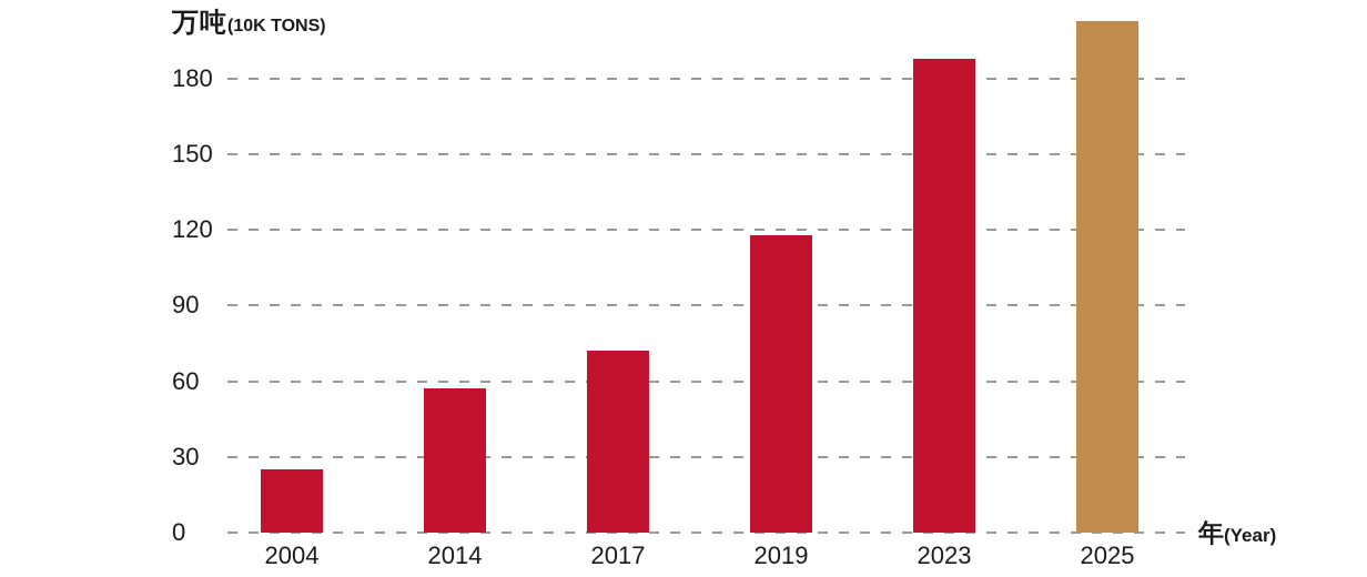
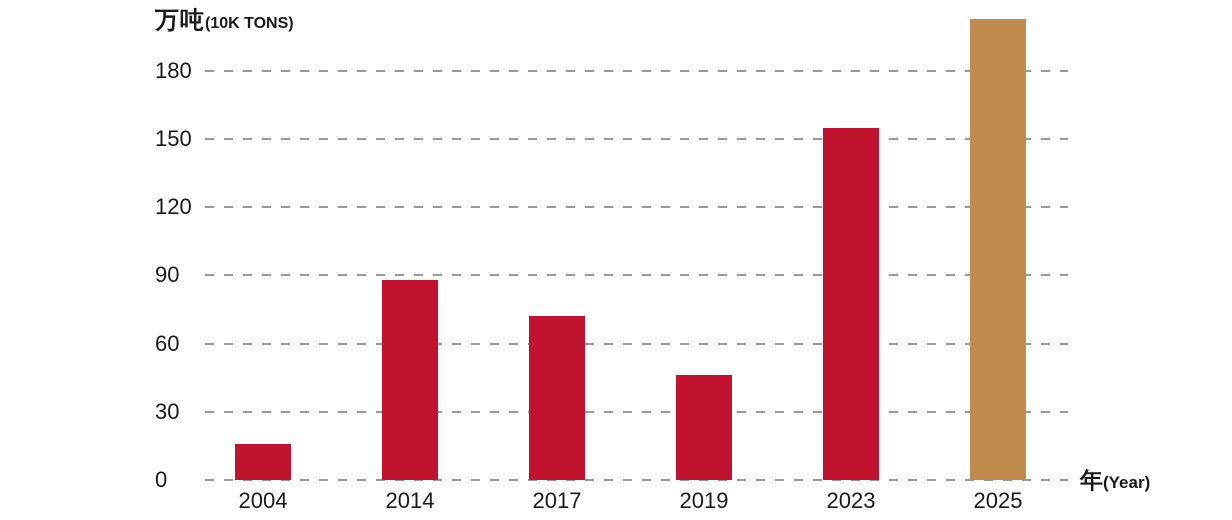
2004: 25 -> 16
2014: 57 -> 88
2019: 118 -> 46
2023: 188 -> 155
